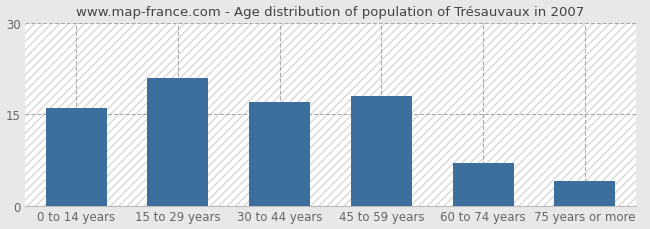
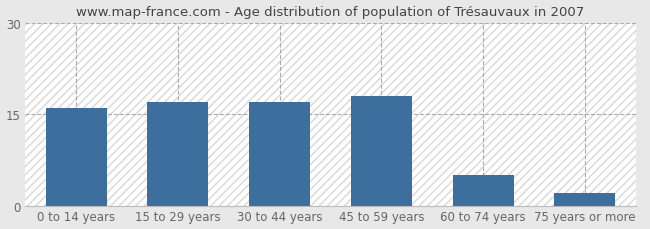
15 to 29 years: 21 -> 17
60 to 74 years: 7 -> 5
75 years or more: 4 -> 2
